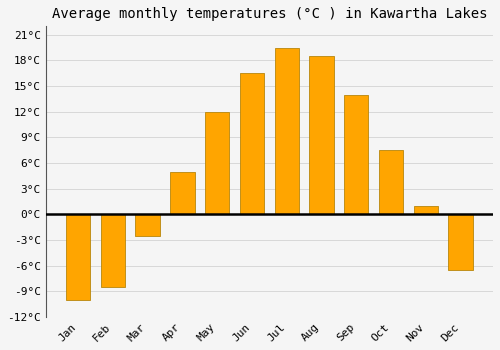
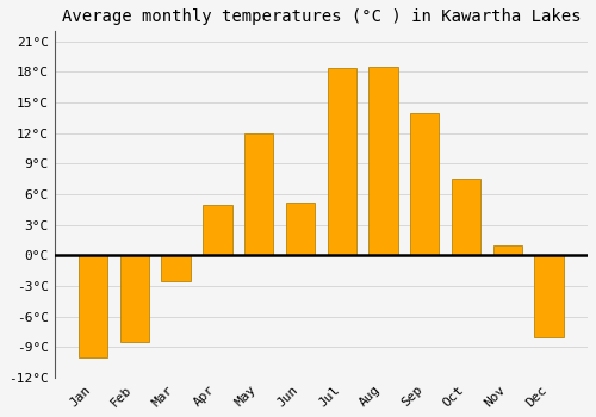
Jun: 16.5°C -> 5.2°C
Jul: 19.5°C -> 18.4°C
Dec: -6.5°C -> -8.0°C
